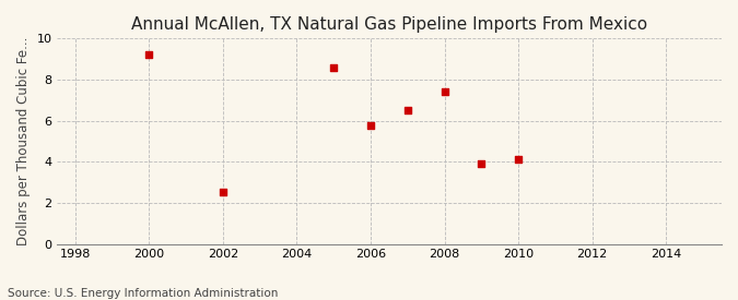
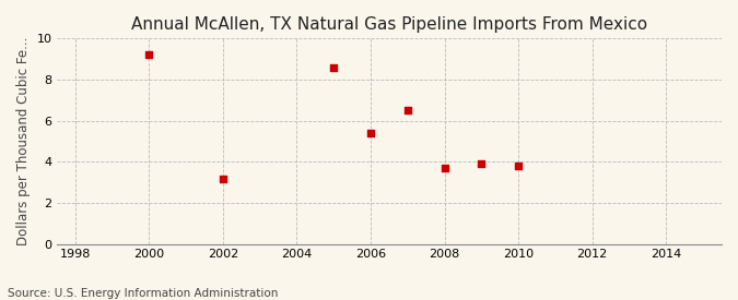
2002: 2.5 -> 3.2
2006: 5.8 -> 5.4
2008: 7.4 -> 3.7
2010: 4.2 -> 3.8
